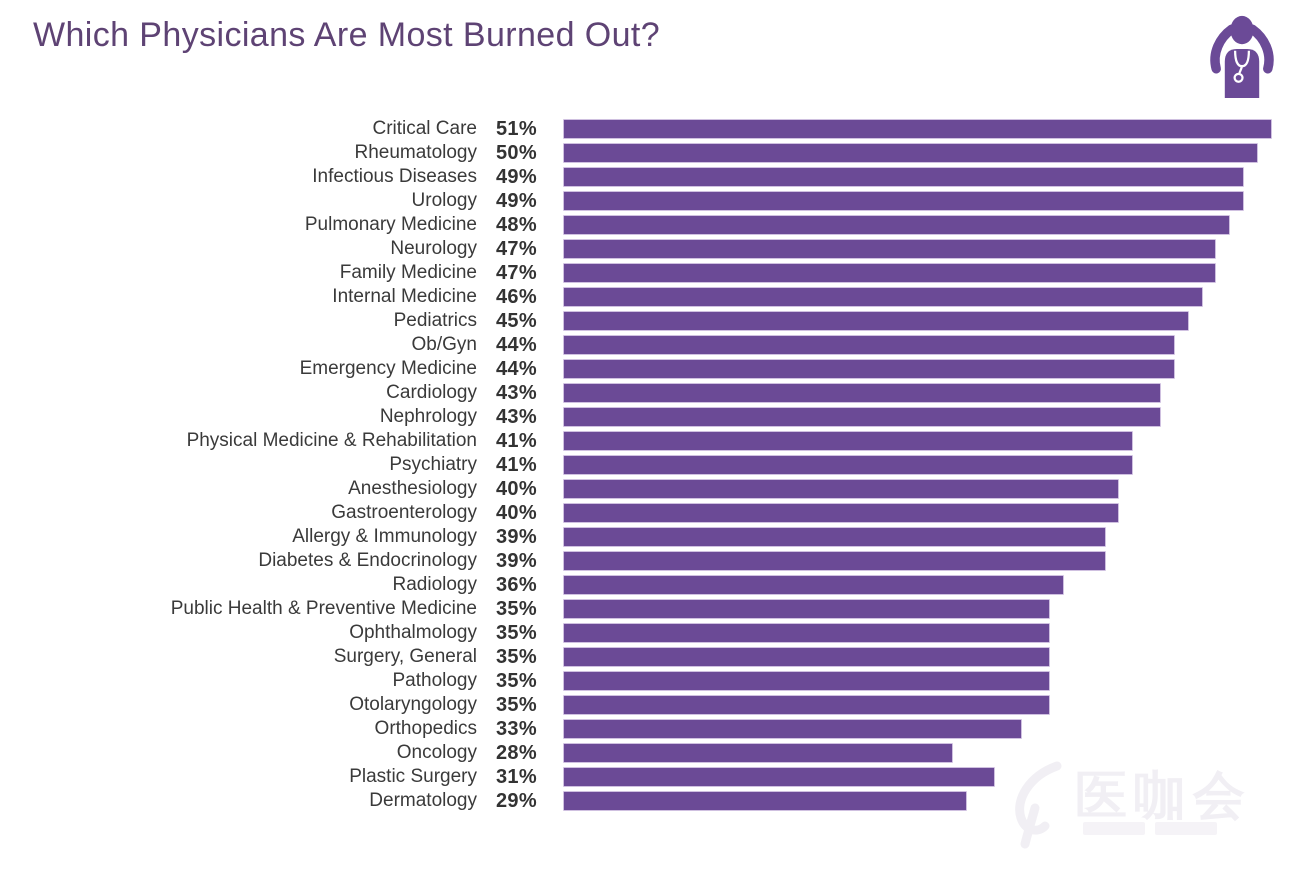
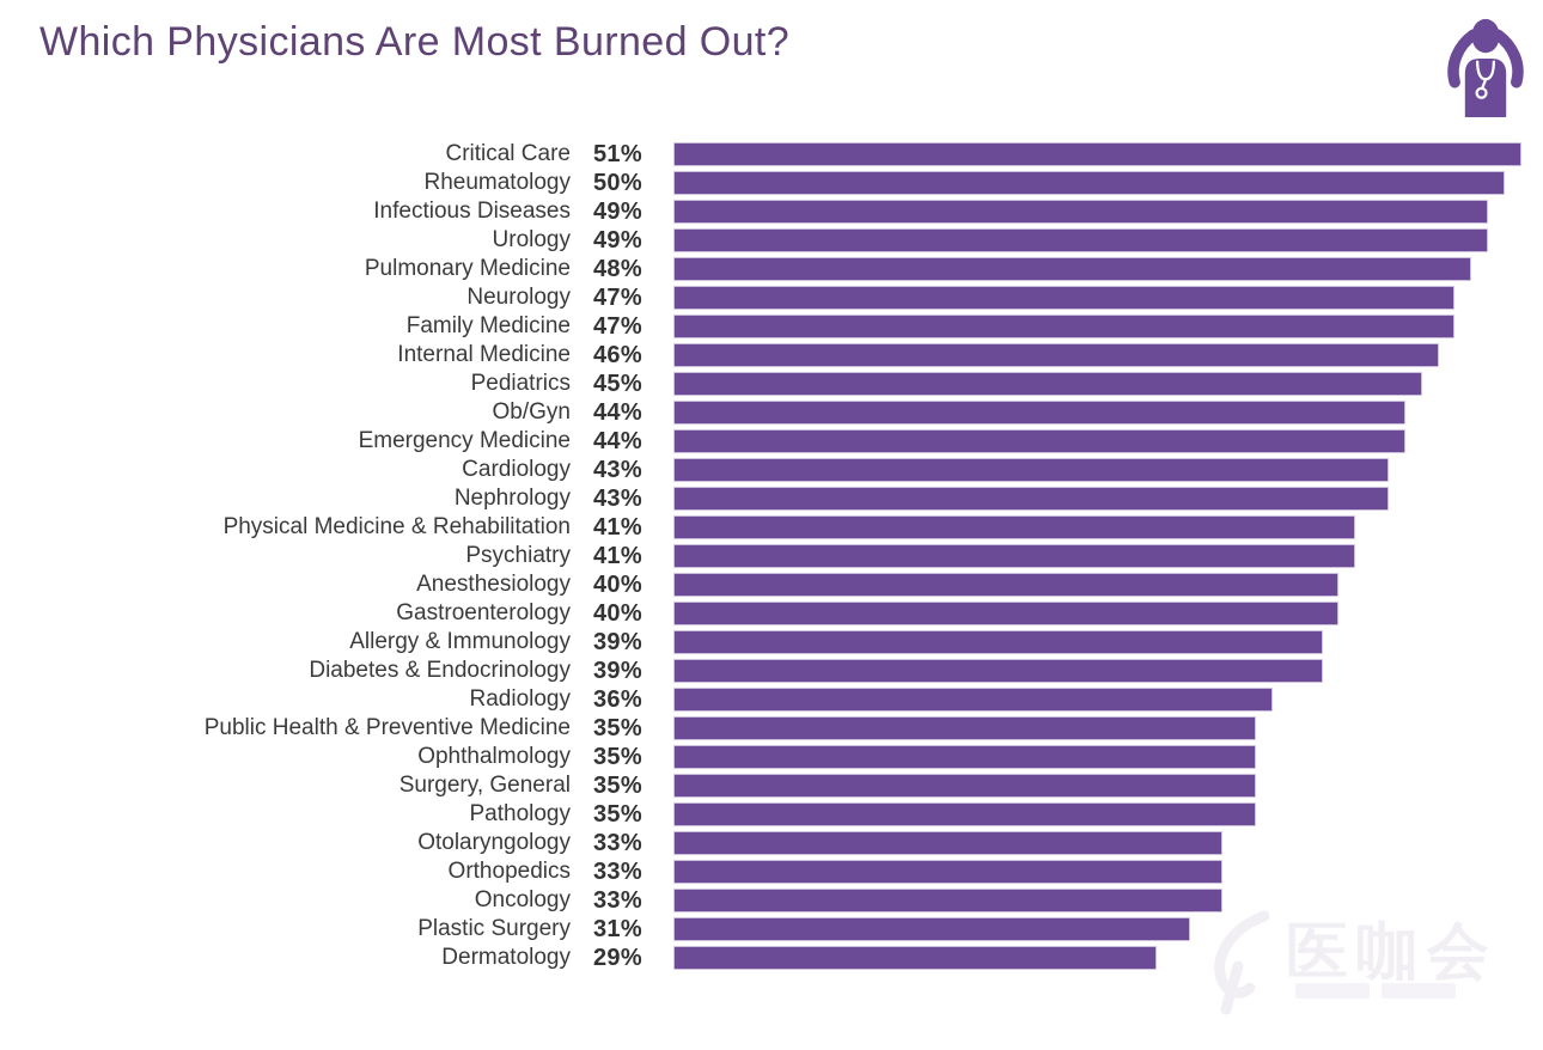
Otolaryngology: 35% -> 33%
Oncology: 28% -> 33%
